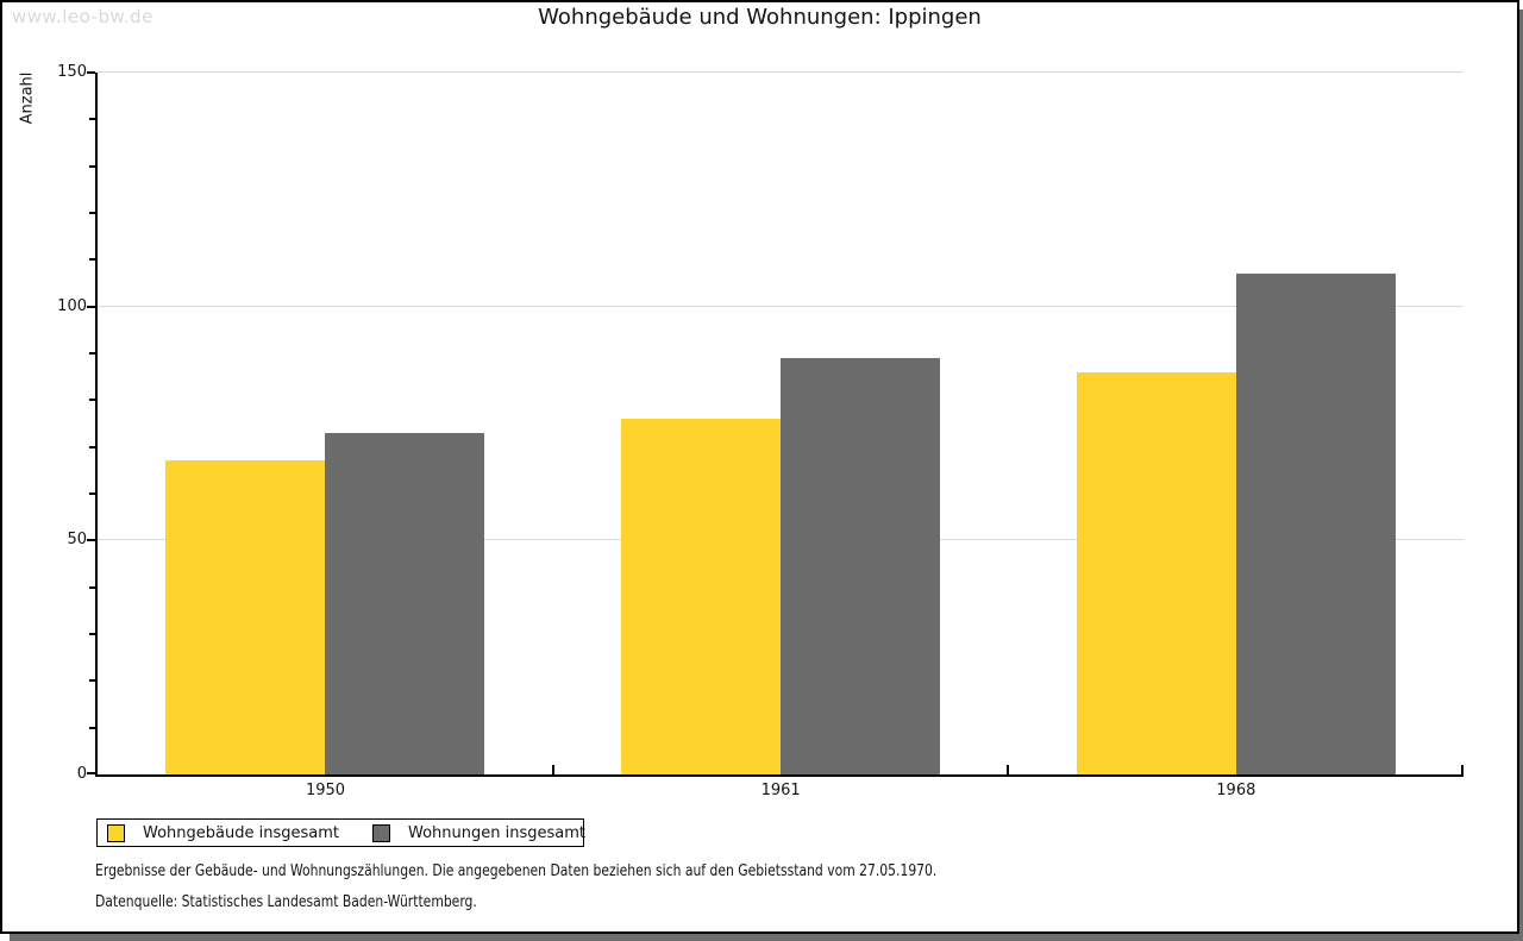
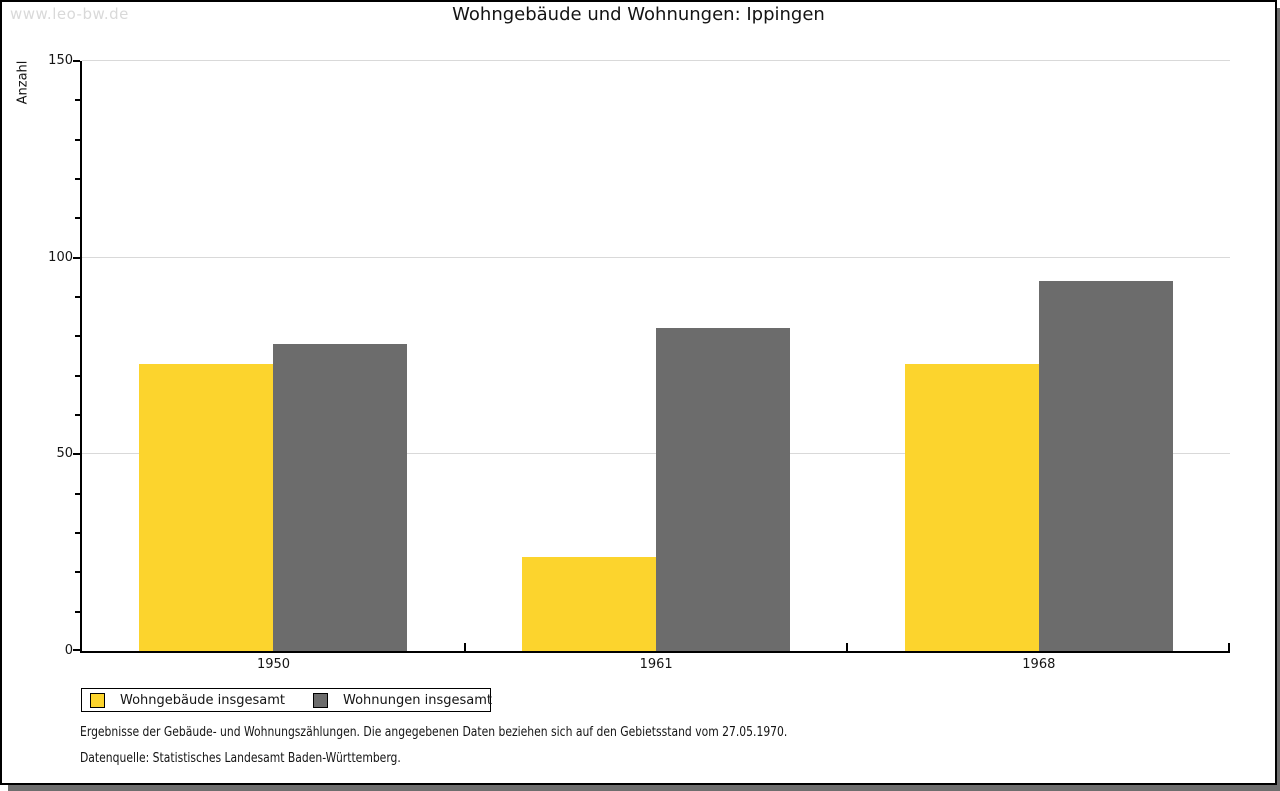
Wohngebäude insgesamt/1950: 67 -> 73
Wohnungen insgesamt/1950: 73 -> 78
Wohngebäude insgesamt/1961: 76 -> 24
Wohnungen insgesamt/1961: 89 -> 82
Wohngebäude insgesamt/1968: 86 -> 73
Wohnungen insgesamt/1968: 107 -> 94
